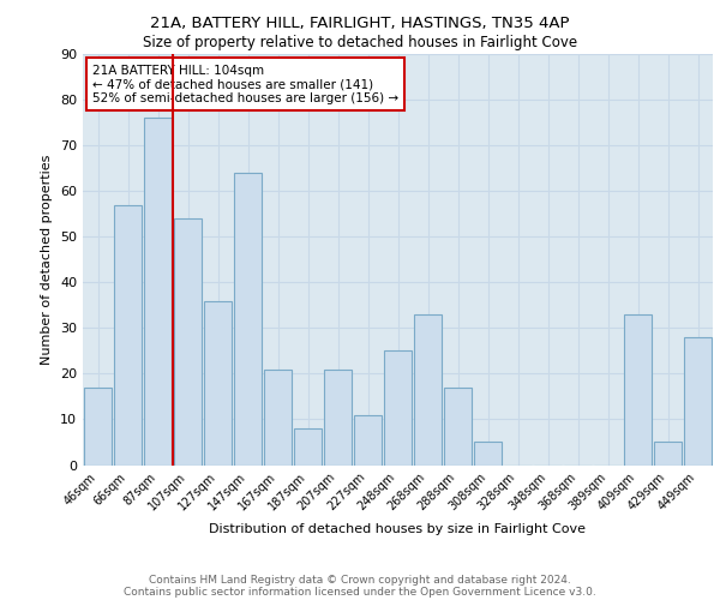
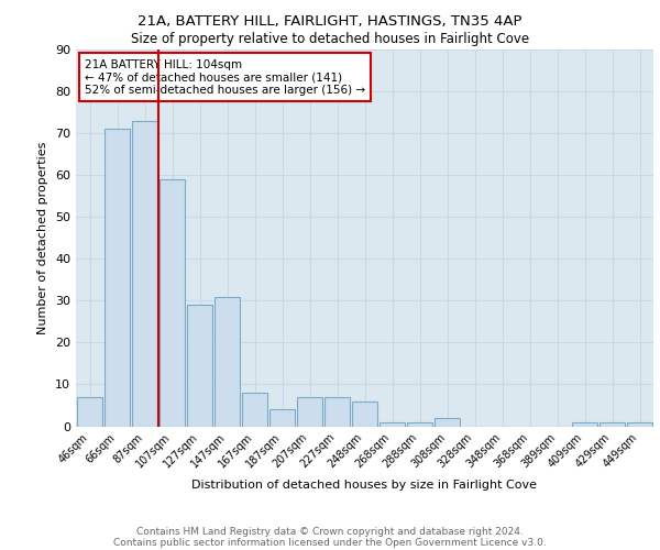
46sqm: 17 -> 7
66sqm: 57 -> 71
87sqm: 76 -> 73
107sqm: 54 -> 59
127sqm: 36 -> 29
147sqm: 64 -> 31
167sqm: 21 -> 8
187sqm: 8 -> 4
207sqm: 21 -> 7
227sqm: 11 -> 7
248sqm: 25 -> 6
268sqm: 33 -> 1
288sqm: 17 -> 1
308sqm: 5 -> 2
409sqm: 33 -> 1
429sqm: 5 -> 1
449sqm: 28 -> 1
